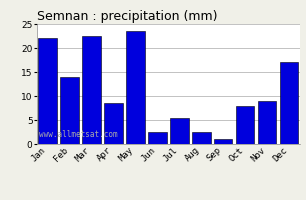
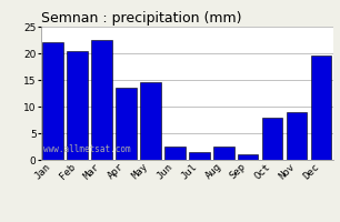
Feb: 14.0 -> 20.5
Apr: 8.5 -> 13.5
May: 23.5 -> 14.5
Jul: 5.5 -> 1.5
Dec: 17.0 -> 19.5
